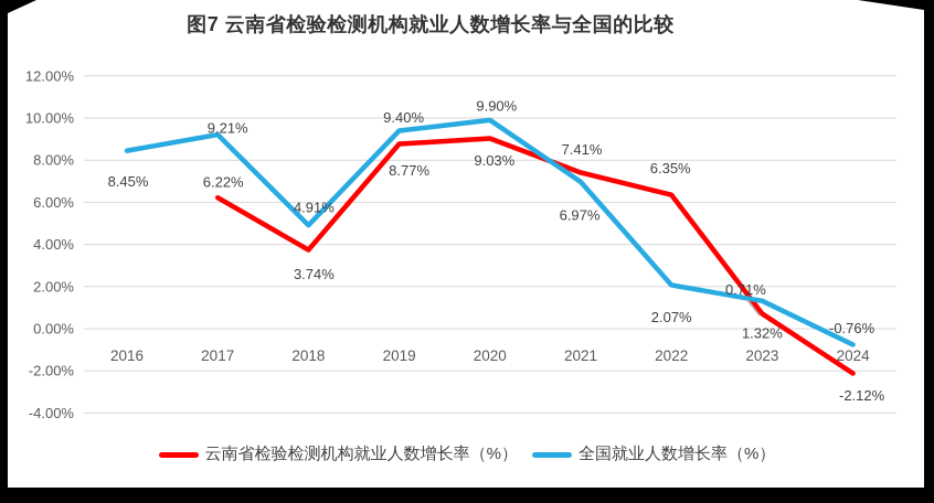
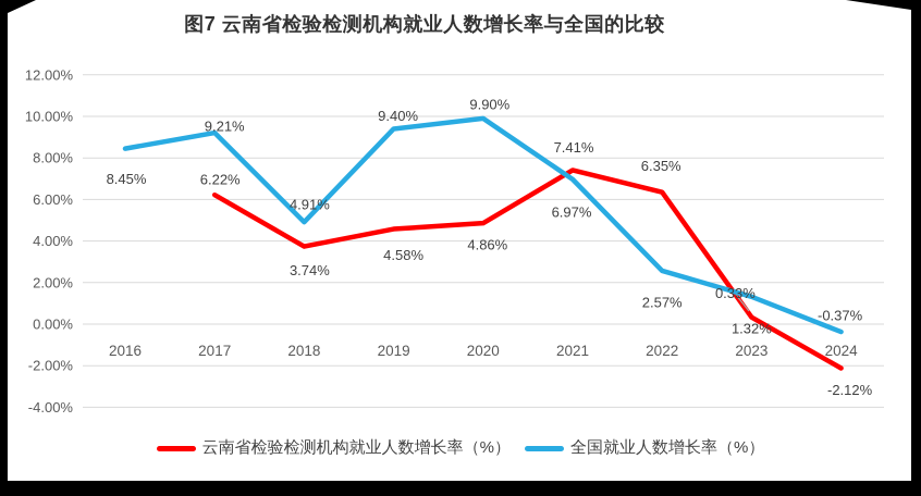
云南省检验检测机构就业人数增长率（%）/2019: 8.77% -> 4.58%
云南省检验检测机构就业人数增长率（%）/2020: 9.03% -> 4.86%
全国就业人数增长率（%）/2022: 2.07% -> 2.57%
云南省检验检测机构就业人数增长率（%）/2023: 0.71% -> 0.33%
全国就业人数增长率（%）/2024: -0.76% -> -0.37%
